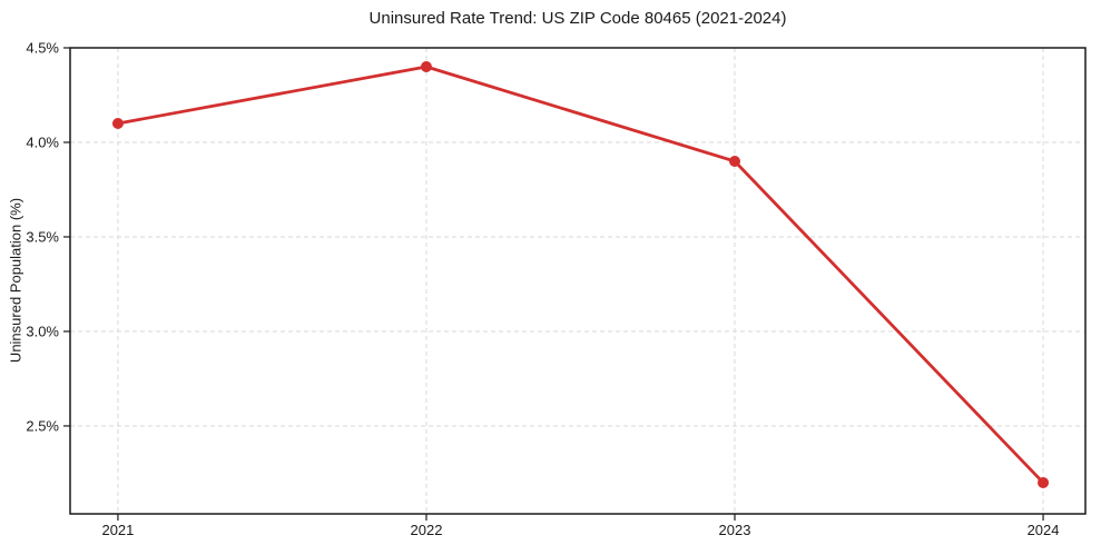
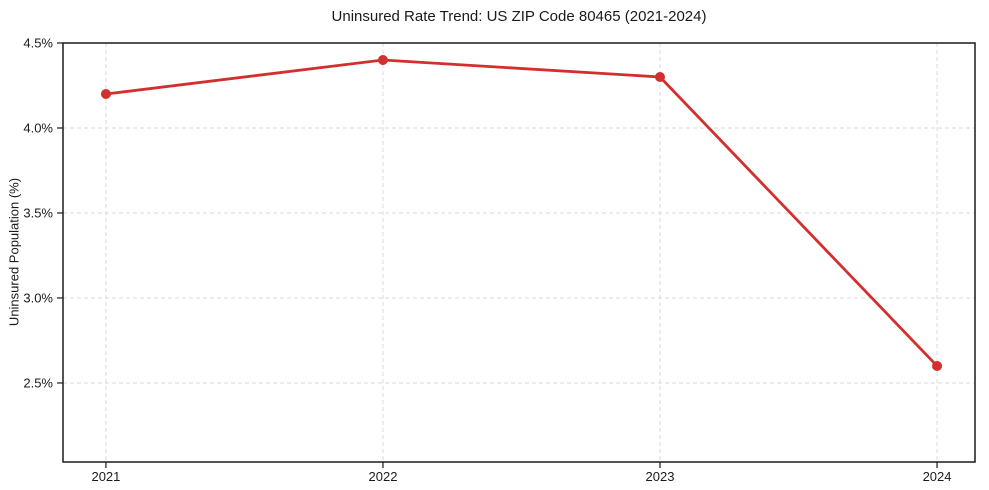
2021: 4.1% -> 4.2%
2023: 3.9% -> 4.3%
2024: 2.2% -> 2.6%
